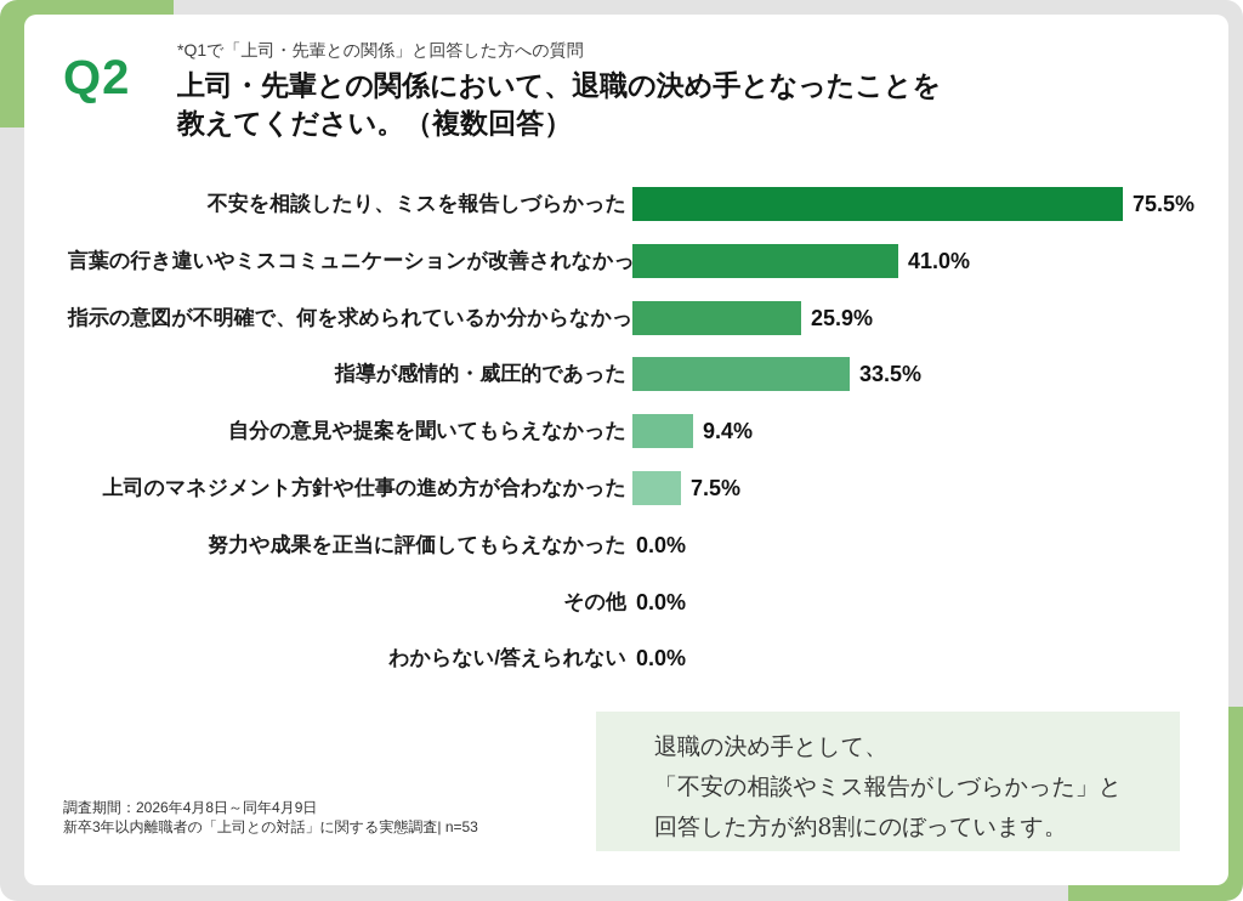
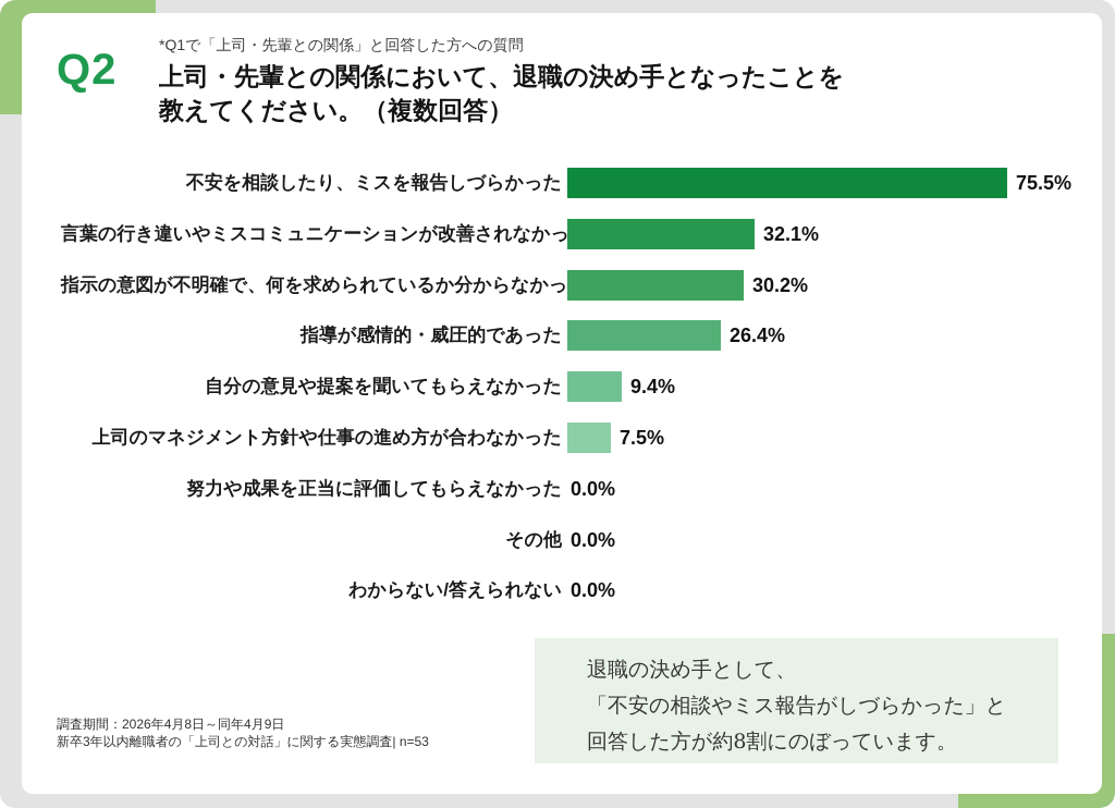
言葉の行き違いやミスコミュニケーションが改善されなかった: 41.0% -> 32.1%
指示の意図が不明確で、何を求められているか分からなかった: 25.9% -> 30.2%
指導が感情的・威圧的であった: 33.5% -> 26.4%
